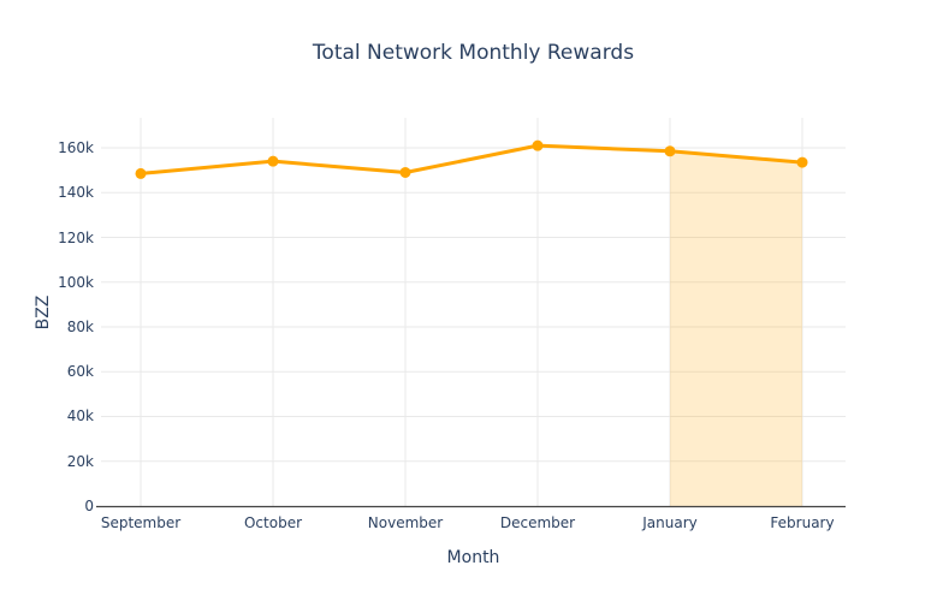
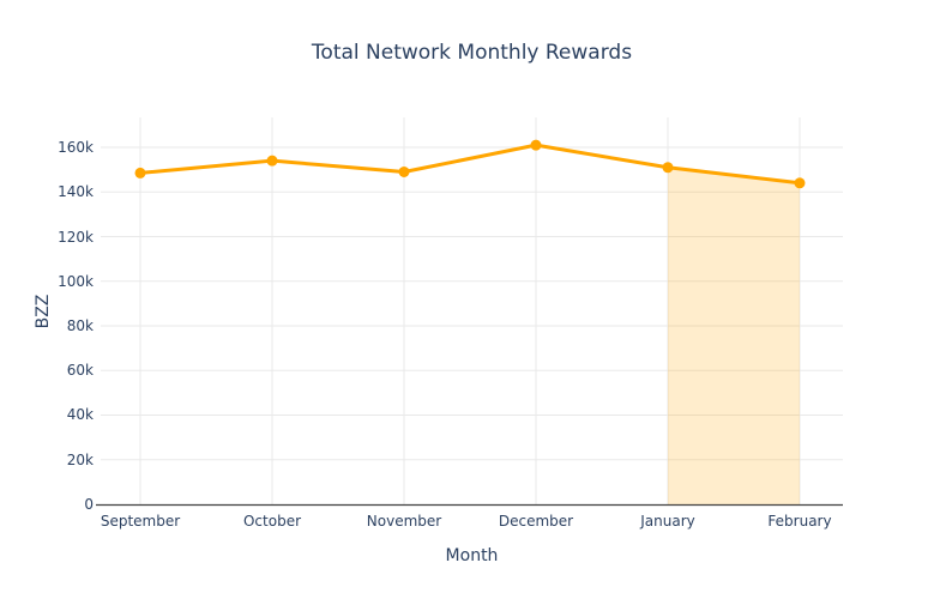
January: 158k -> 151k
February: 154k -> 144k
